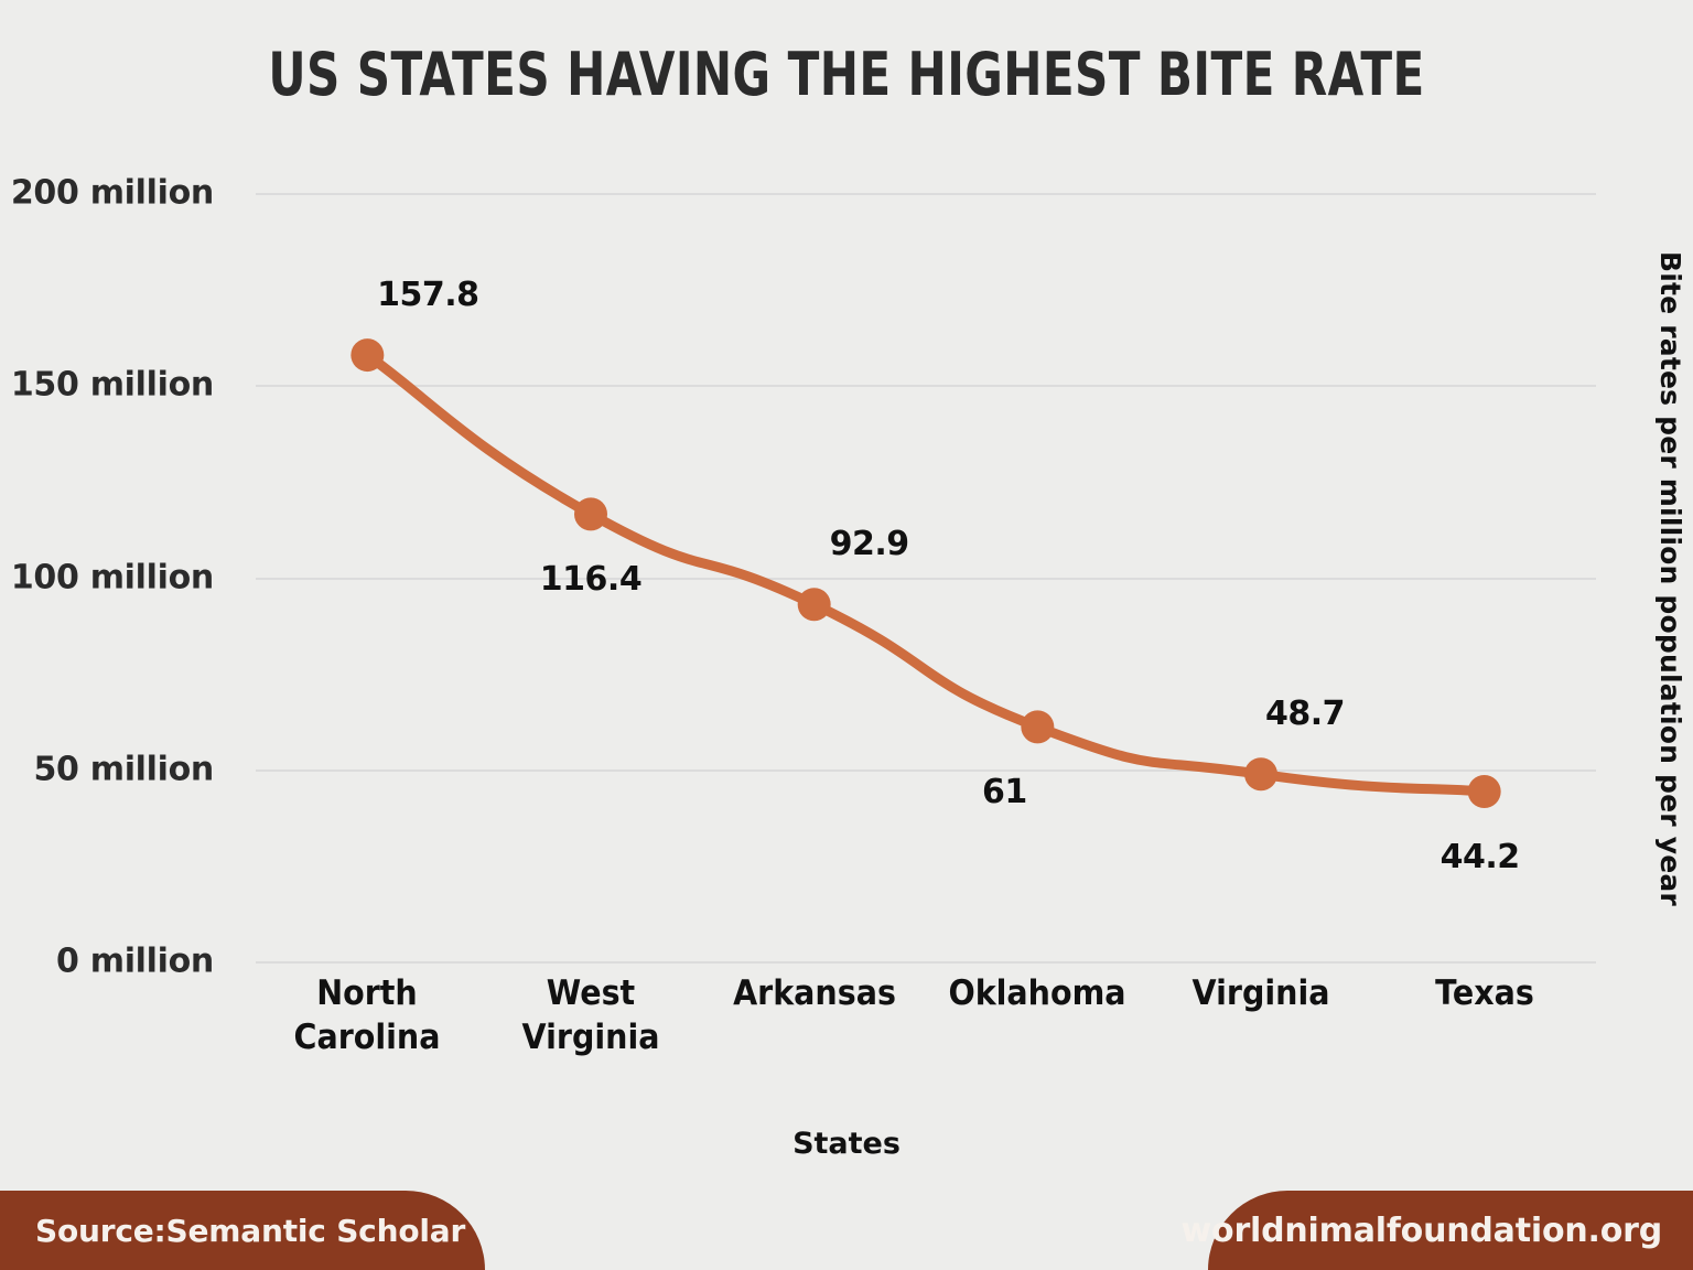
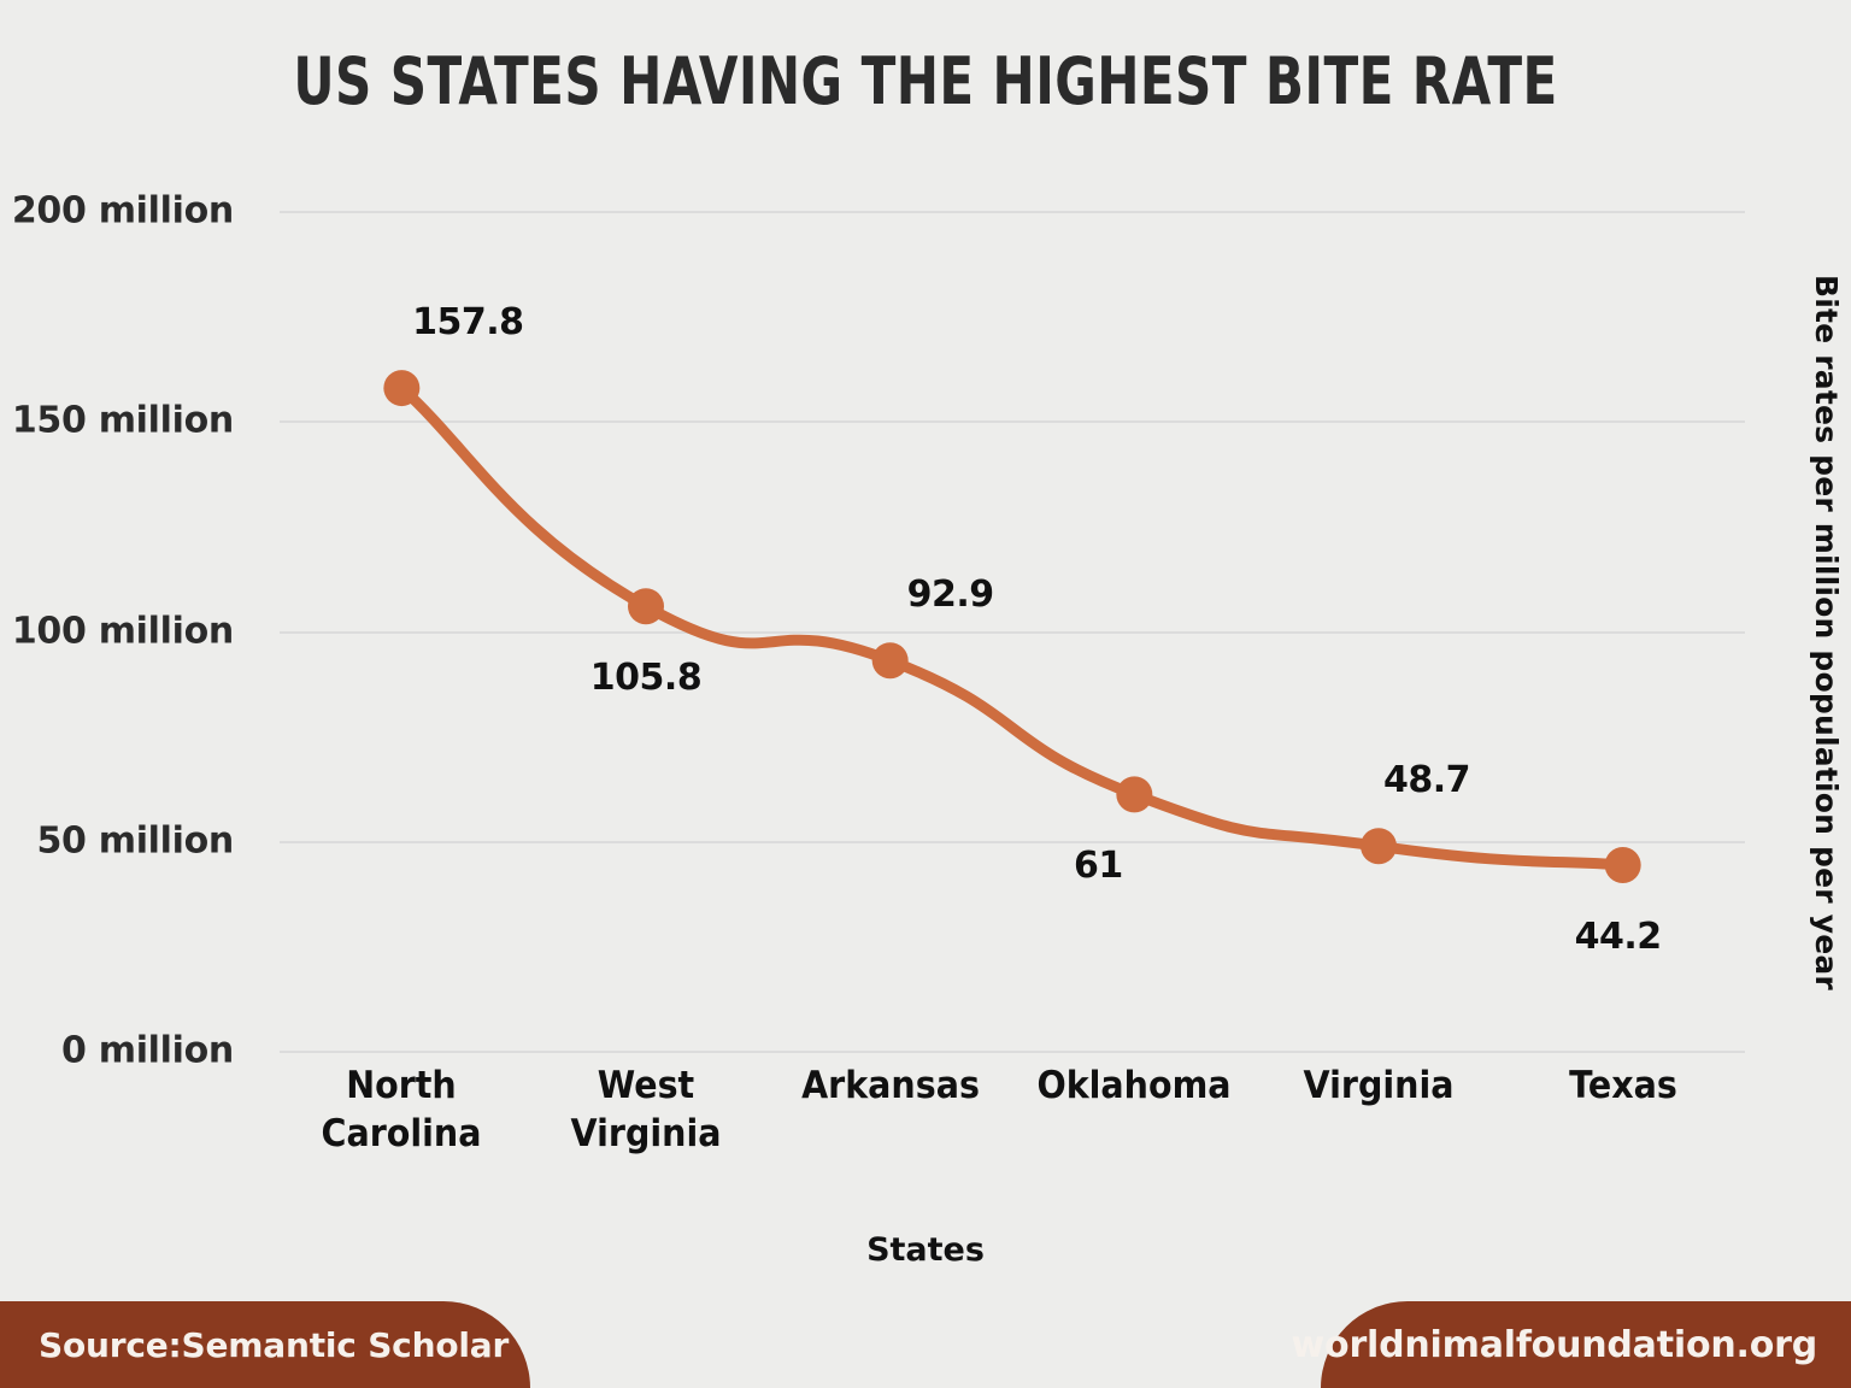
West Virginia: 116.4 -> 105.8
